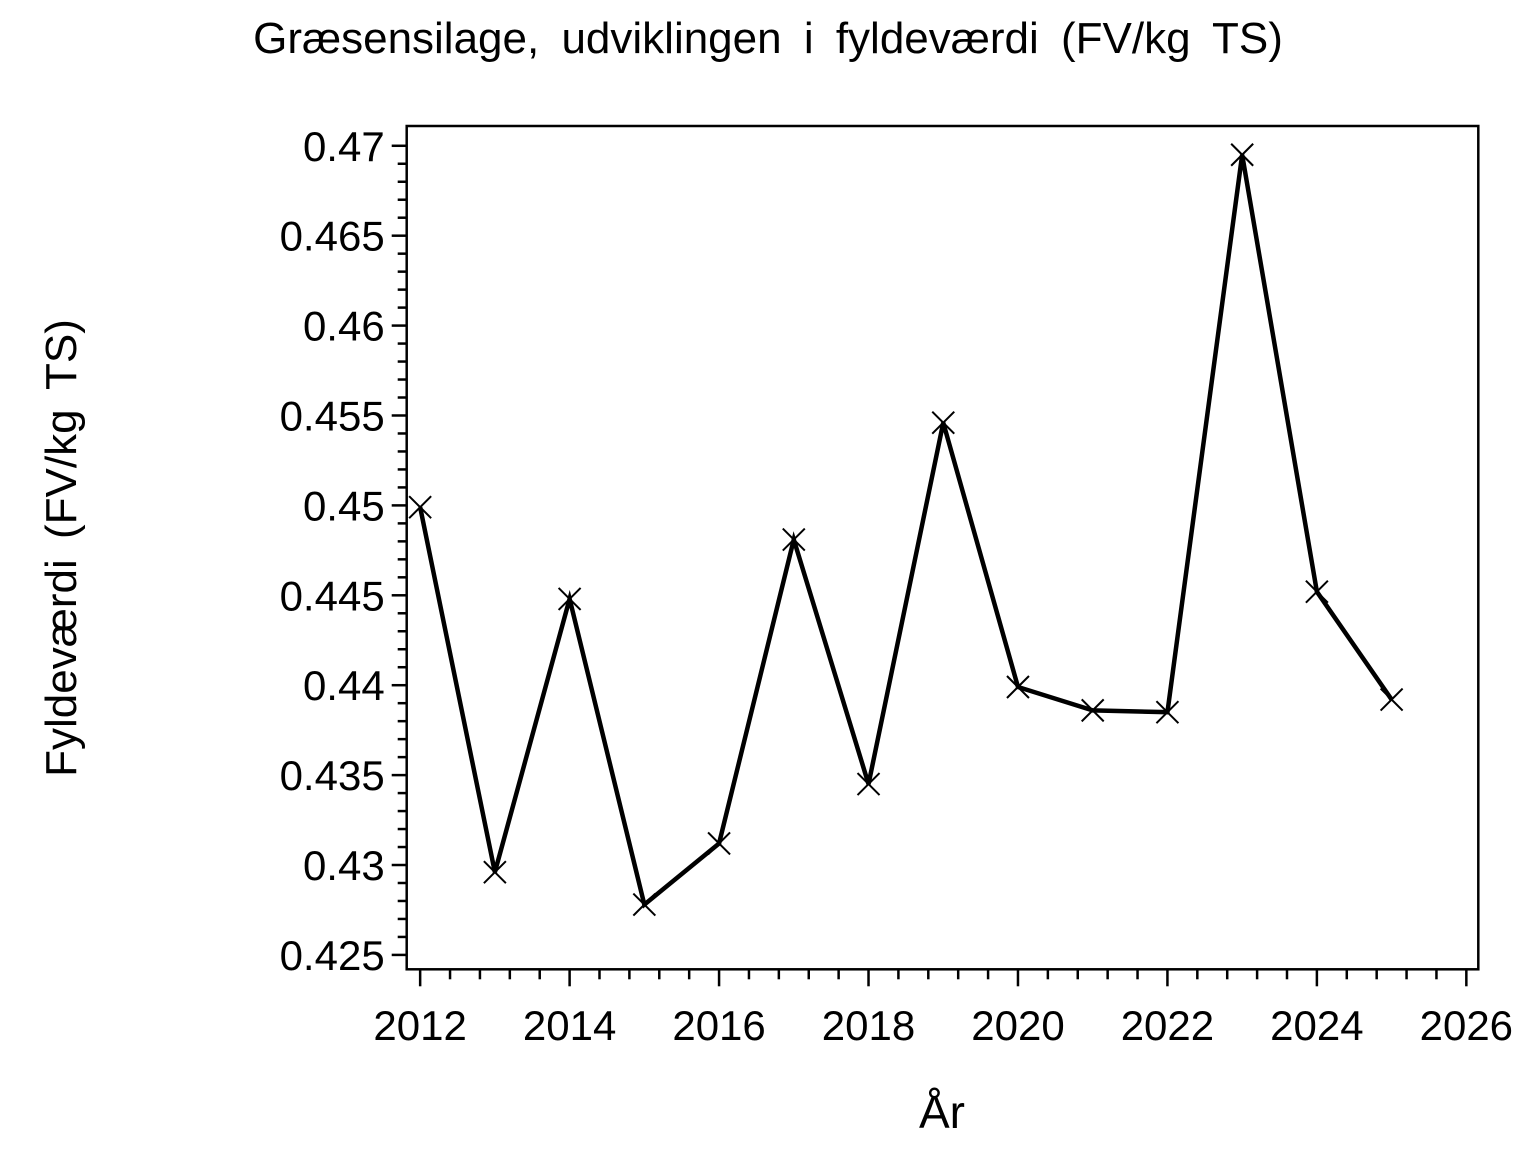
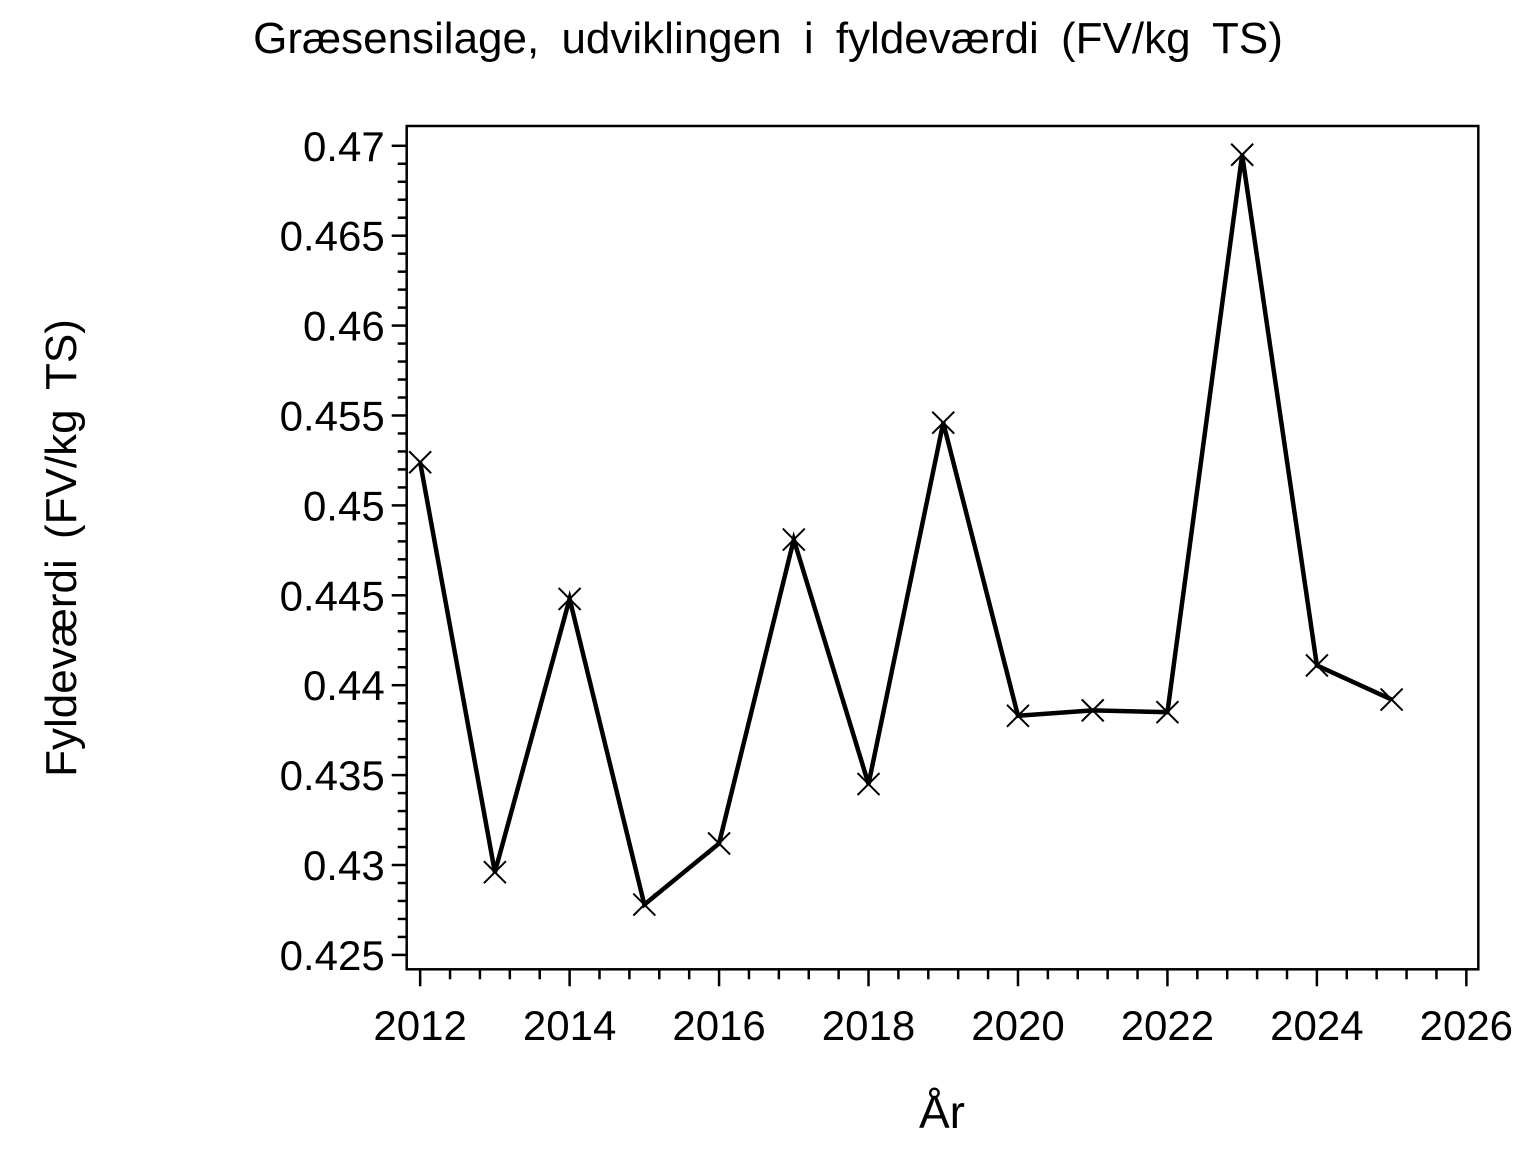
2012: 0.4499 -> 0.4524
2020: 0.4399 -> 0.4383
2024: 0.4452 -> 0.4411
